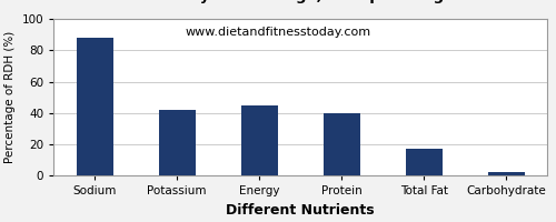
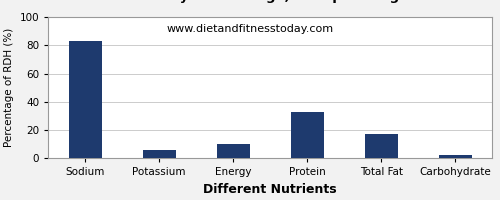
Sodium: 88 -> 83
Potassium: 42 -> 6
Energy: 45 -> 10
Protein: 40 -> 33
